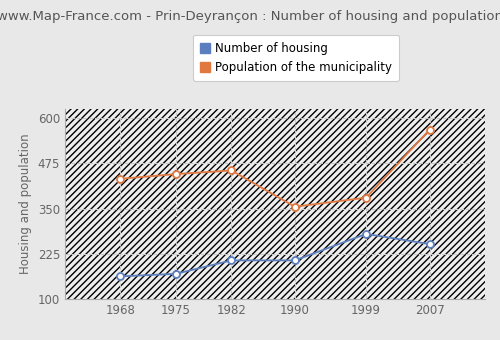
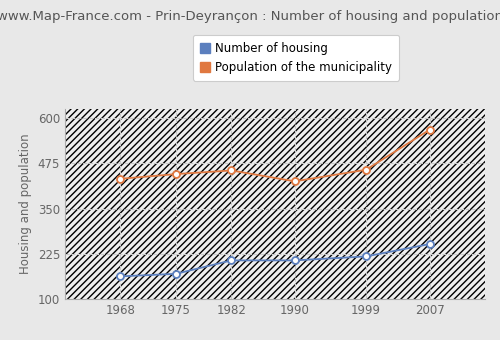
Population of the municipality/1990: 355 -> 425
Number of housing/1999: 280 -> 218
Population of the municipality/1999: 380 -> 457
